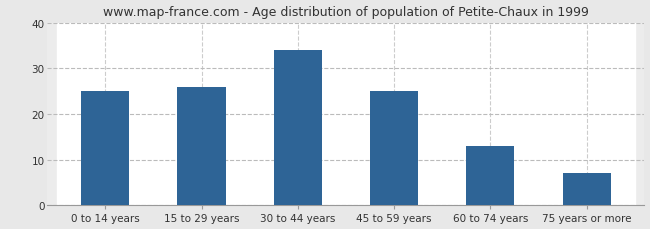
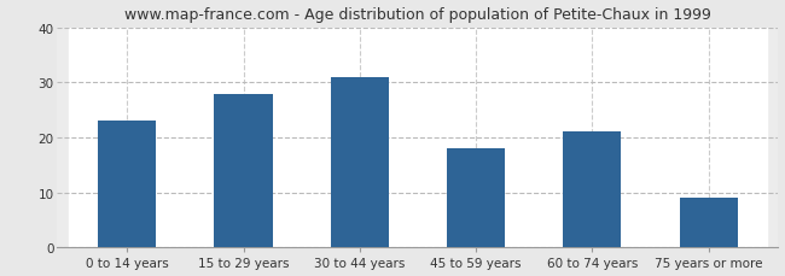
0 to 14 years: 25 -> 23
15 to 29 years: 26 -> 28
30 to 44 years: 34 -> 31
45 to 59 years: 25 -> 18
60 to 74 years: 13 -> 21
75 years or more: 7 -> 9
